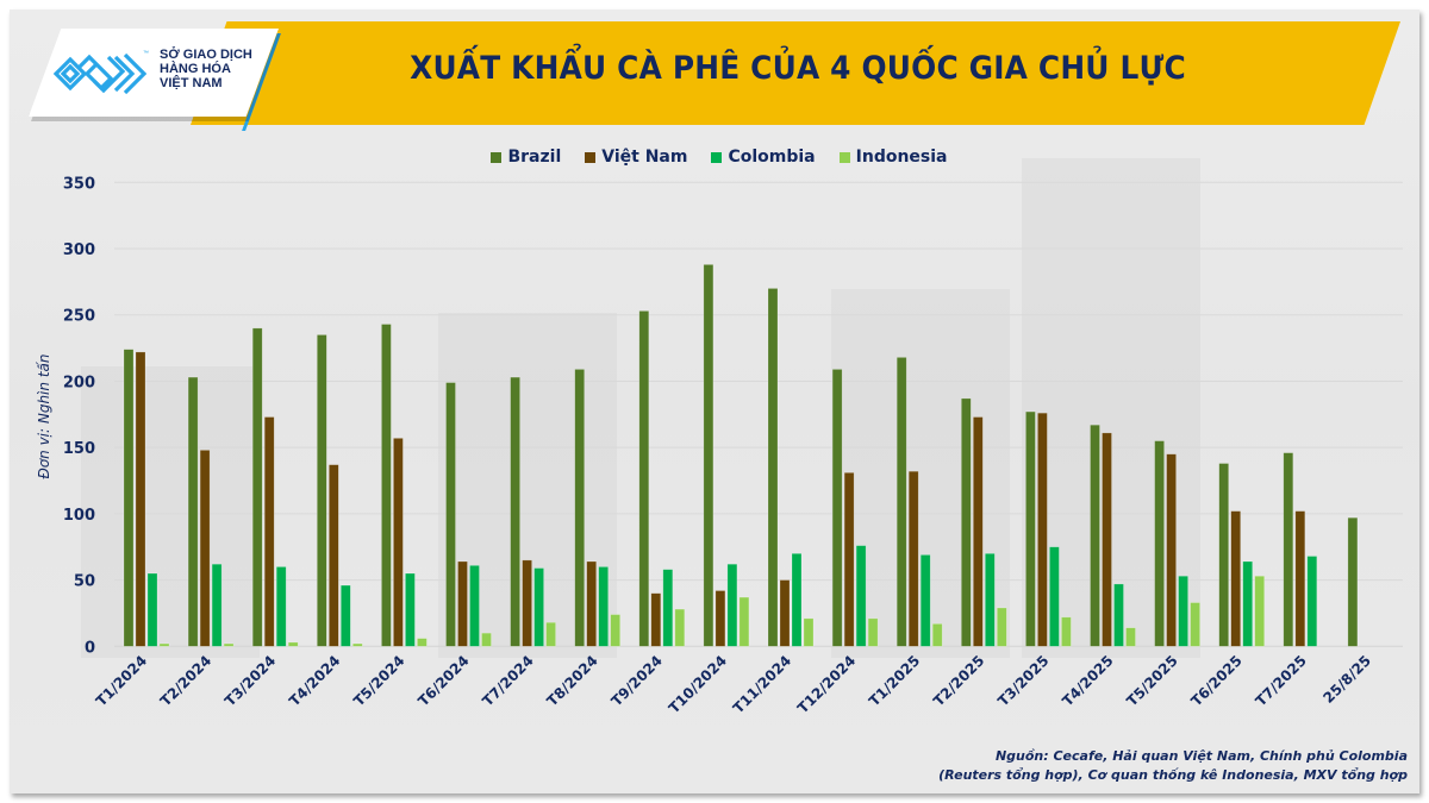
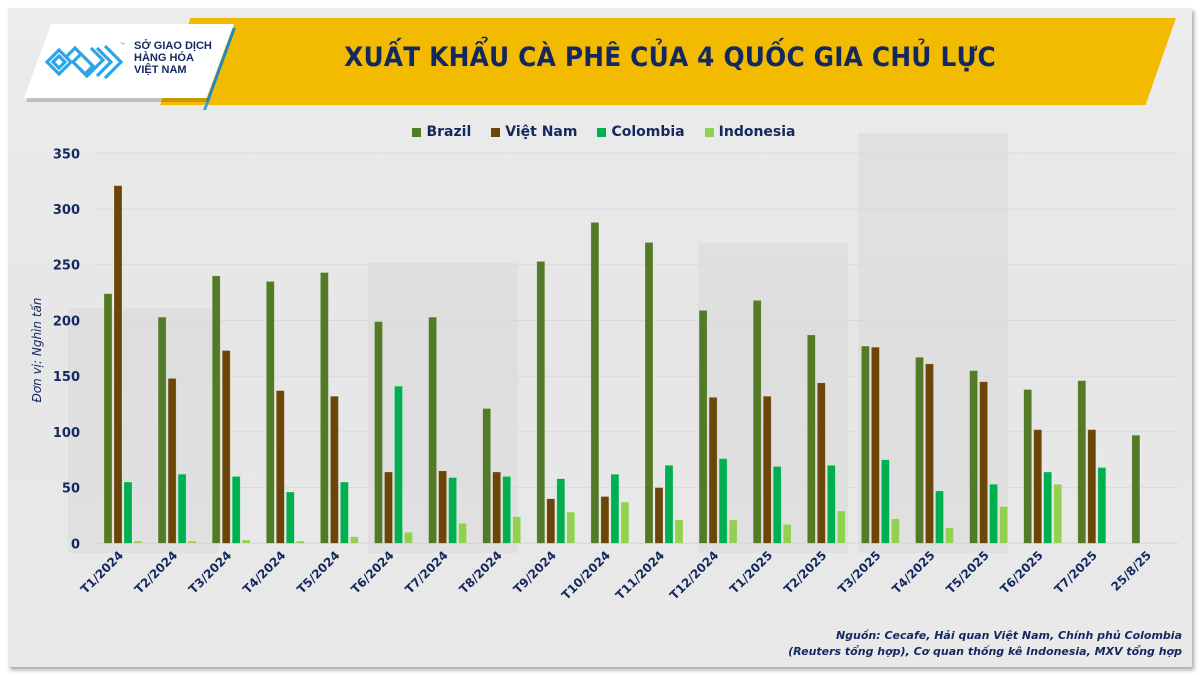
Việt Nam/T1/2024: 222 -> 321
Việt Nam/T5/2024: 157 -> 132
Colombia/T6/2024: 61 -> 141
Brazil/T8/2024: 209 -> 121
Việt Nam/T2/2025: 173 -> 144
